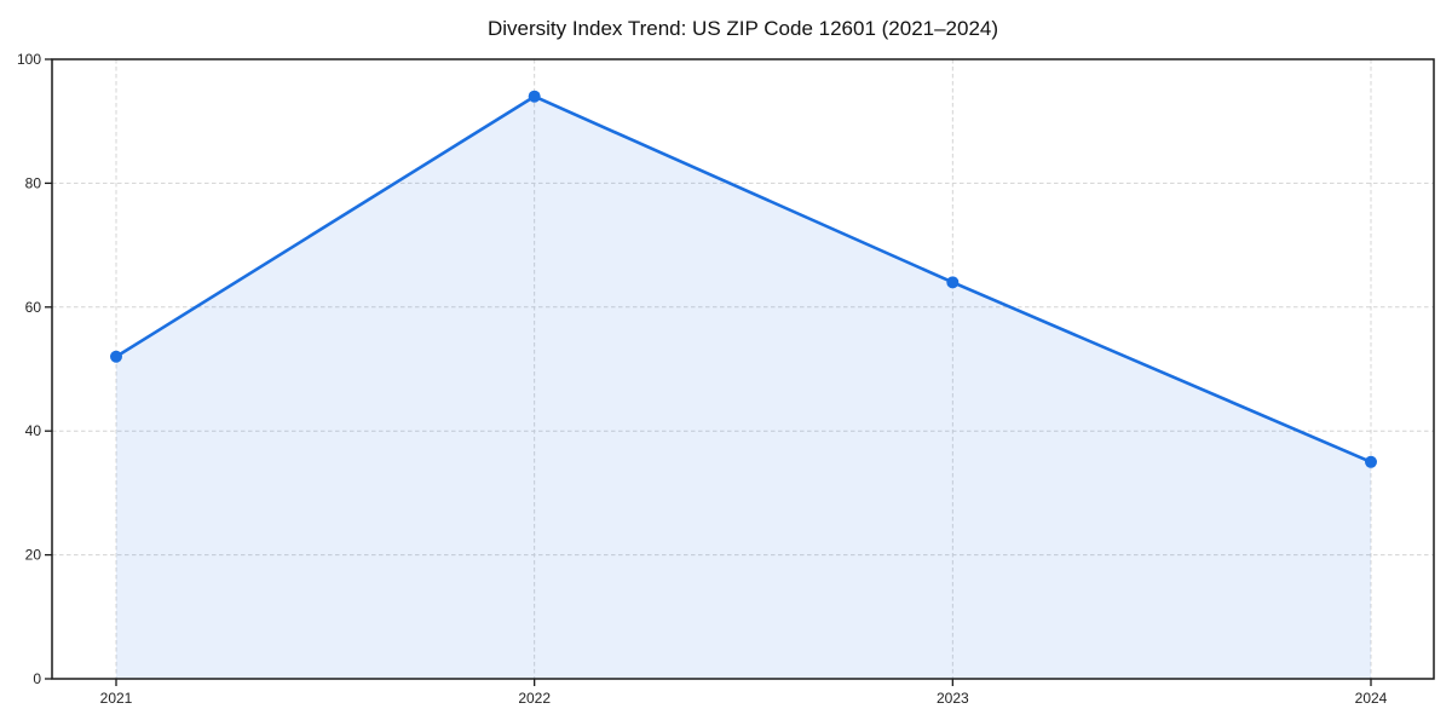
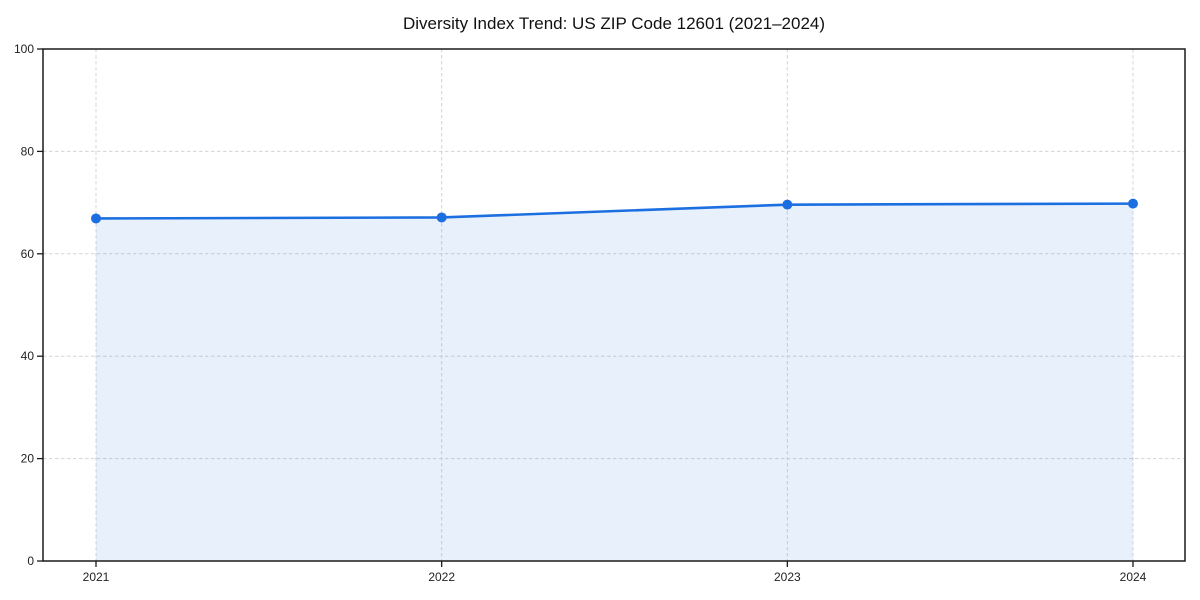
2021: 52 -> 67
2022: 94 -> 67
2023: 64 -> 70
2024: 35 -> 70
